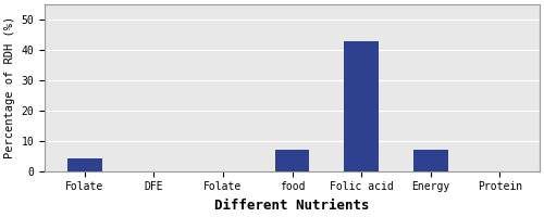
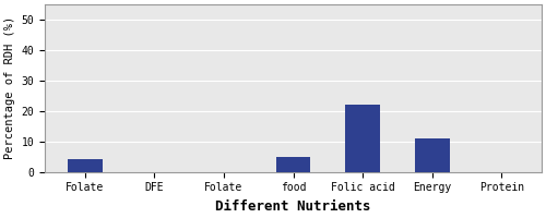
food: 7 -> 5
Folic acid: 43 -> 22
Energy: 7 -> 11
